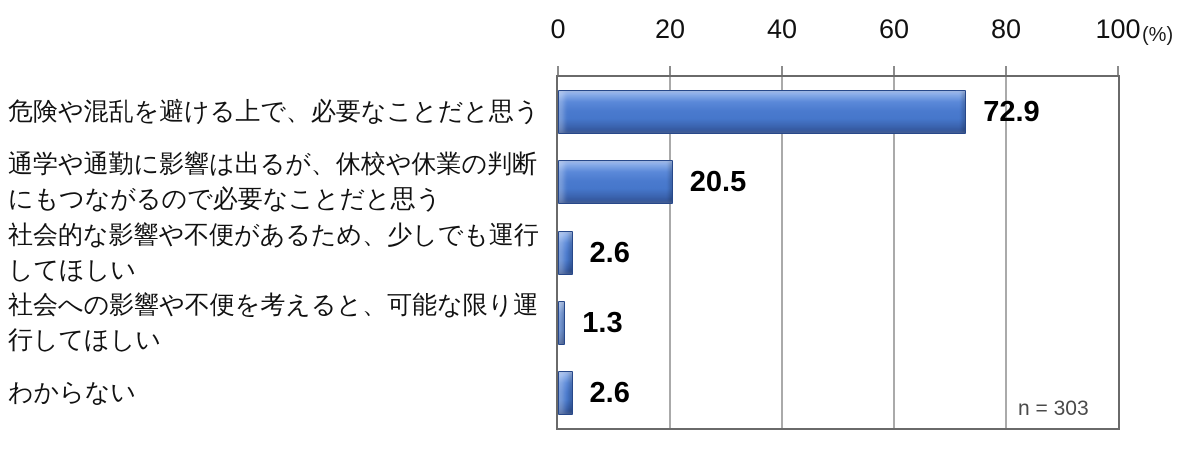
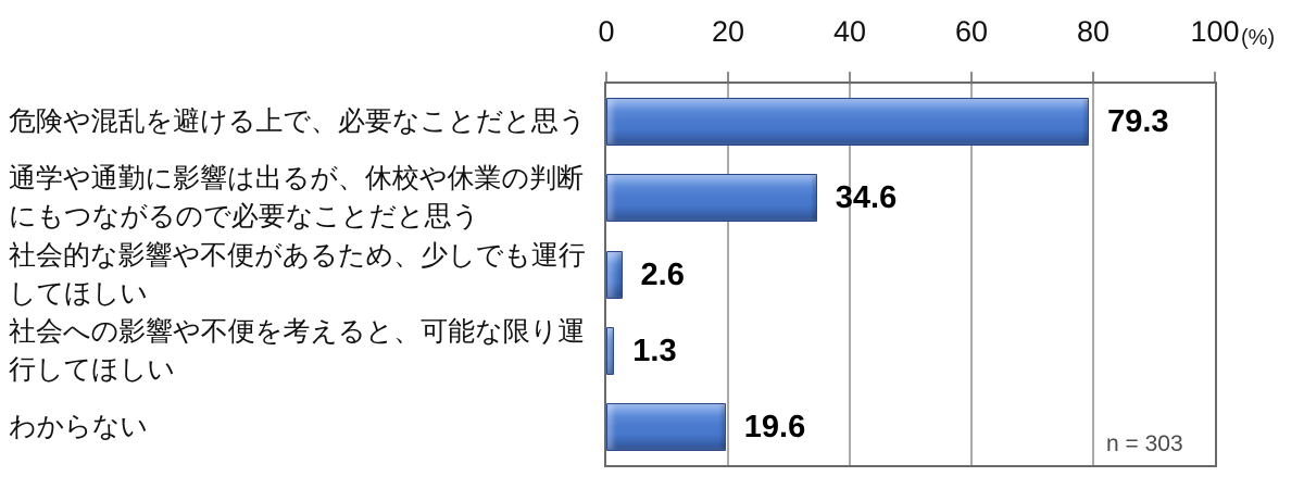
危険や混乱を避ける上で、必要なことだと思う: 72.9 -> 79.3
通学や通勤に影響は出るが、休校や休業の判断にもつながるので必要なことだと思う: 20.5 -> 34.6
わからない: 2.6 -> 19.6
